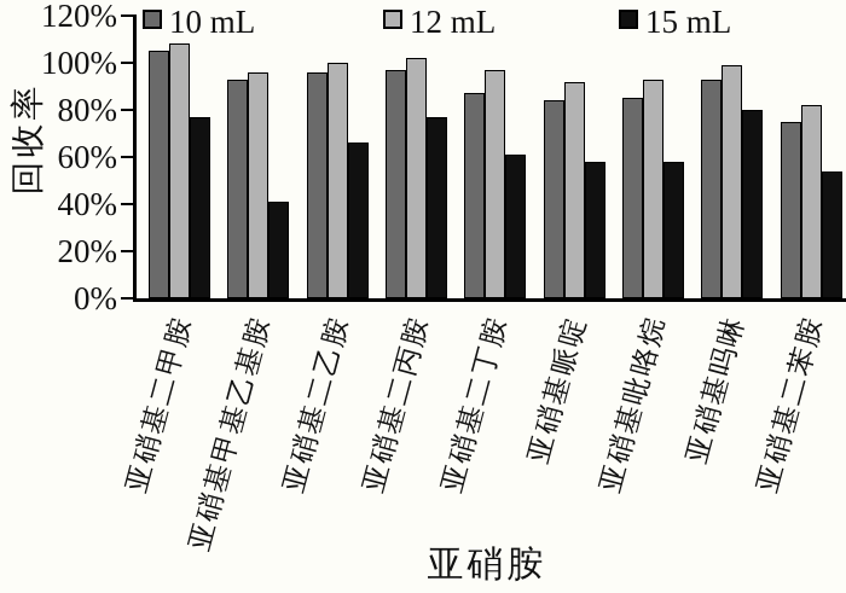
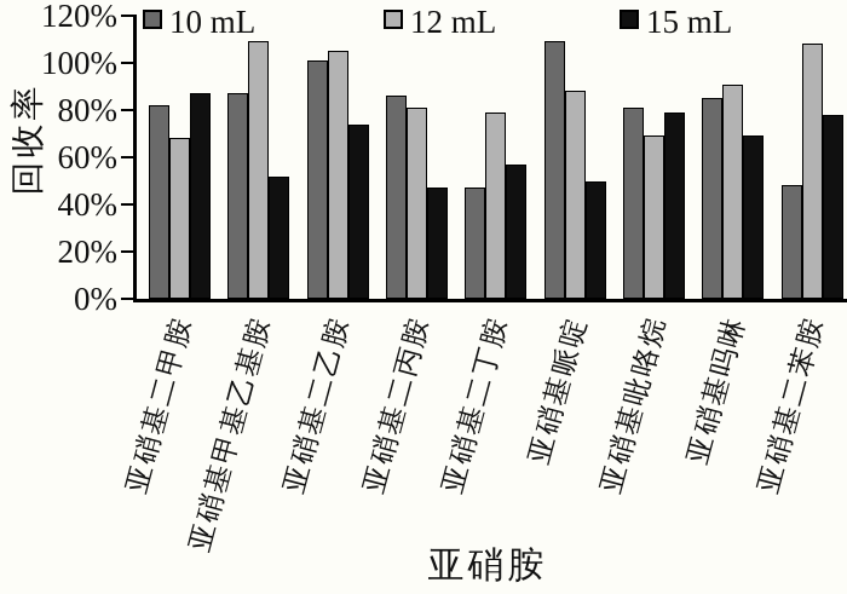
10 mL/亚硝基二甲胺: 105% -> 82%
12 mL/亚硝基二甲胺: 108% -> 68%
15 mL/亚硝基二甲胺: 77% -> 87%
10 mL/亚硝基甲基乙基胺: 93% -> 87%
12 mL/亚硝基甲基乙基胺: 96% -> 109%
15 mL/亚硝基甲基乙基胺: 41% -> 52%
10 mL/亚硝基二乙胺: 96% -> 101%
12 mL/亚硝基二乙胺: 100% -> 105%
15 mL/亚硝基二乙胺: 66% -> 74%
10 mL/亚硝基二丙胺: 97% -> 86%
12 mL/亚硝基二丙胺: 102% -> 81%
15 mL/亚硝基二丙胺: 77% -> 47%
10 mL/亚硝基二丁胺: 87% -> 47%
12 mL/亚硝基二丁胺: 97% -> 79%
15 mL/亚硝基二丁胺: 61% -> 57%
10 mL/亚硝基哌啶: 84% -> 109%
12 mL/亚硝基哌啶: 92% -> 88%
15 mL/亚硝基哌啶: 58% -> 50%
10 mL/亚硝基吡咯烷: 85% -> 81%
12 mL/亚硝基吡咯烷: 93% -> 69%
15 mL/亚硝基吡咯烷: 58% -> 79%
10 mL/亚硝基吗啉: 93% -> 85%
12 mL/亚硝基吗啉: 99% -> 91%
15 mL/亚硝基吗啉: 80% -> 69%
10 mL/亚硝基二苯胺: 75% -> 48%
12 mL/亚硝基二苯胺: 82% -> 108%
15 mL/亚硝基二苯胺: 54% -> 78%
